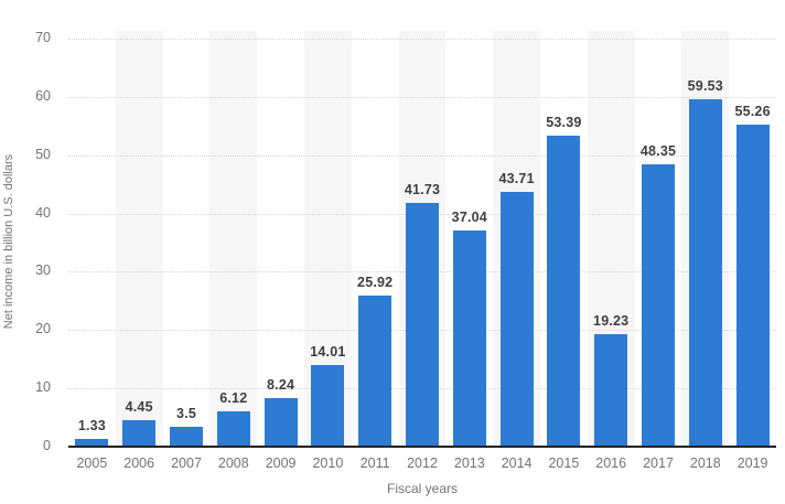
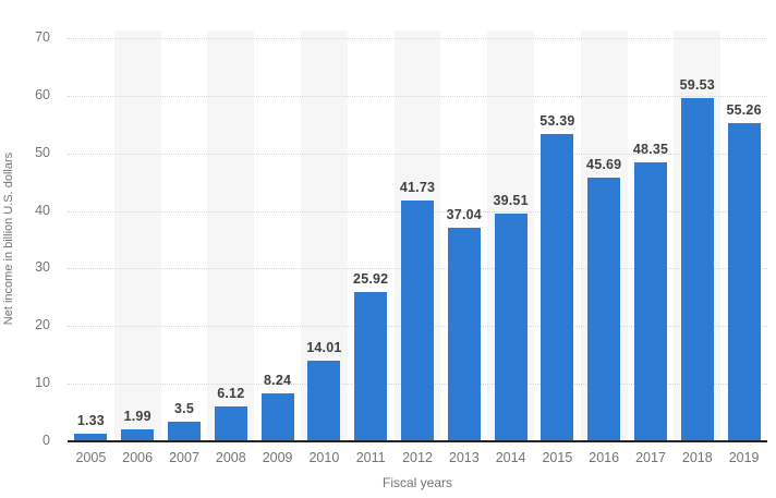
2006: 4.45 -> 1.99
2014: 43.71 -> 39.51
2016: 19.23 -> 45.69
